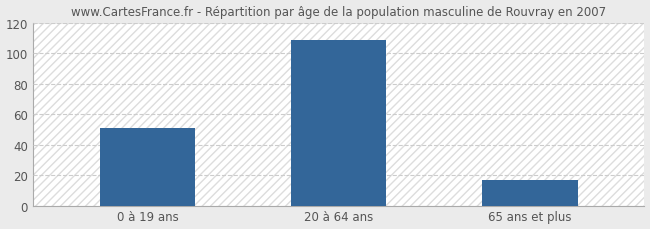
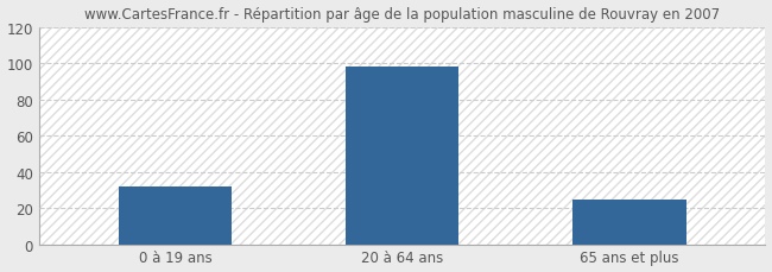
0 à 19 ans: 51 -> 32
20 à 64 ans: 109 -> 98
65 ans et plus: 17 -> 25
